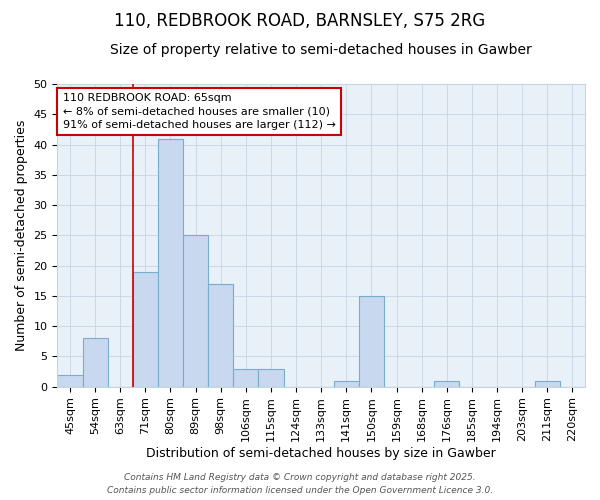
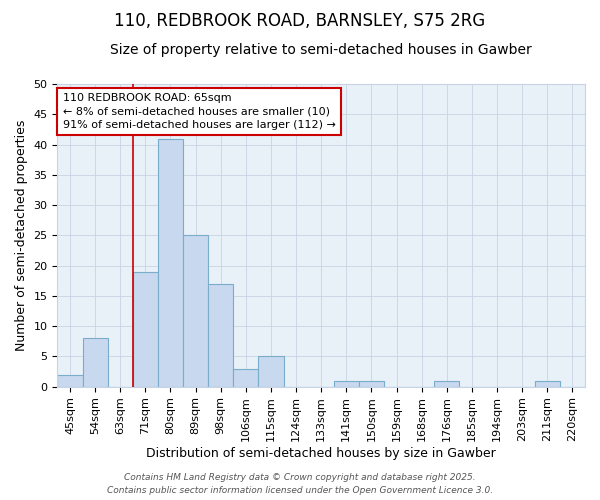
115sqm: 3 -> 5
150sqm: 15 -> 1
